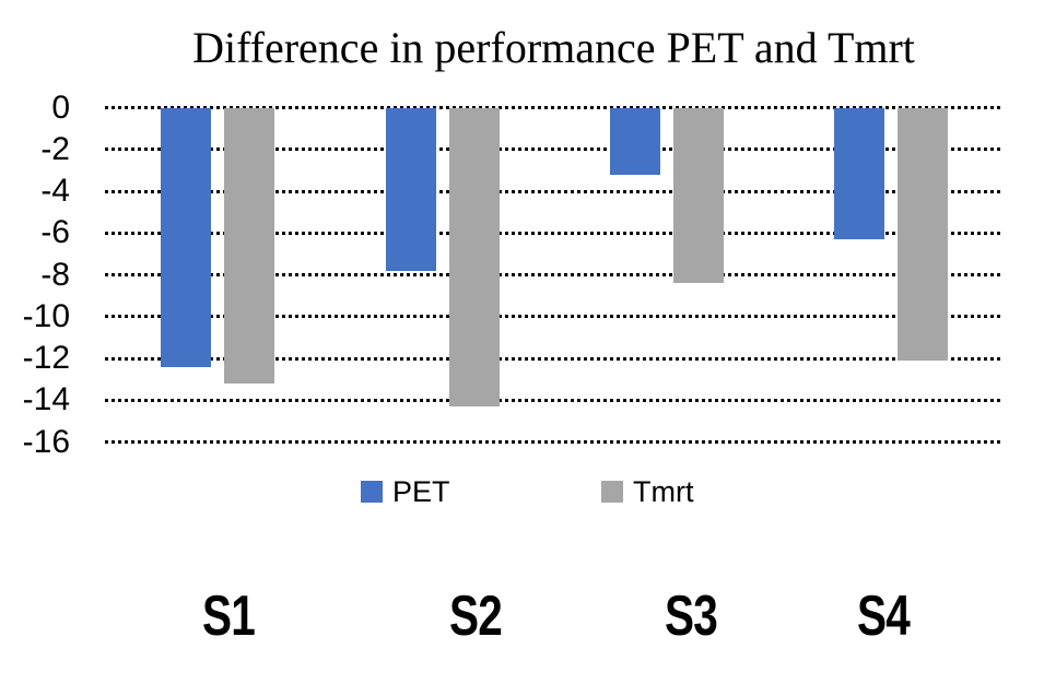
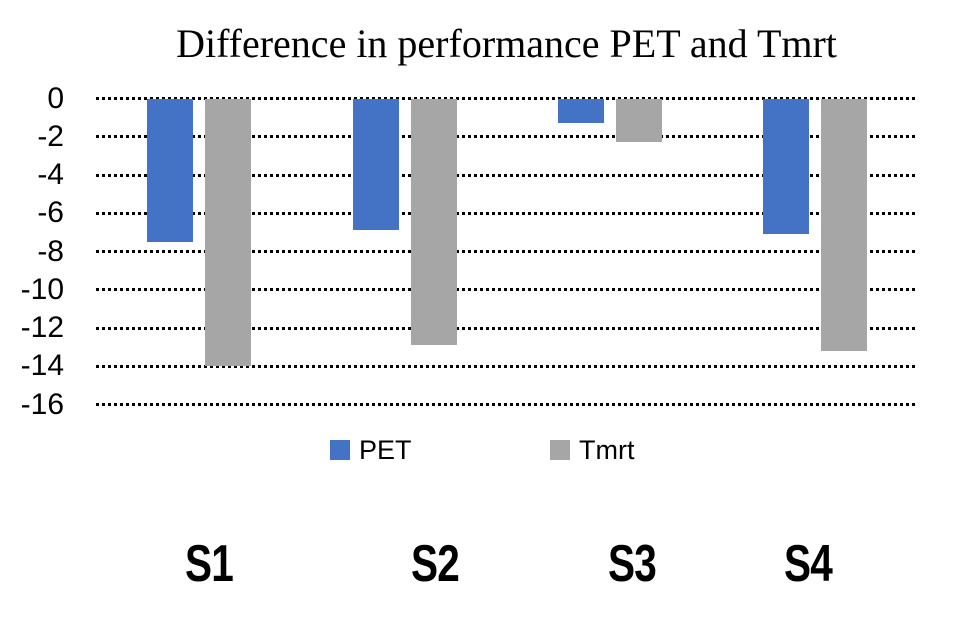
PET/S1: -12.4 -> -7.5
Tmrt/S1: -13.2 -> -14.0
PET/S2: -7.8 -> -6.9
Tmrt/S2: -14.3 -> -12.9
PET/S3: -3.2 -> -1.3
Tmrt/S3: -8.4 -> -2.3
PET/S4: -6.3 -> -7.1
Tmrt/S4: -12.1 -> -13.2
